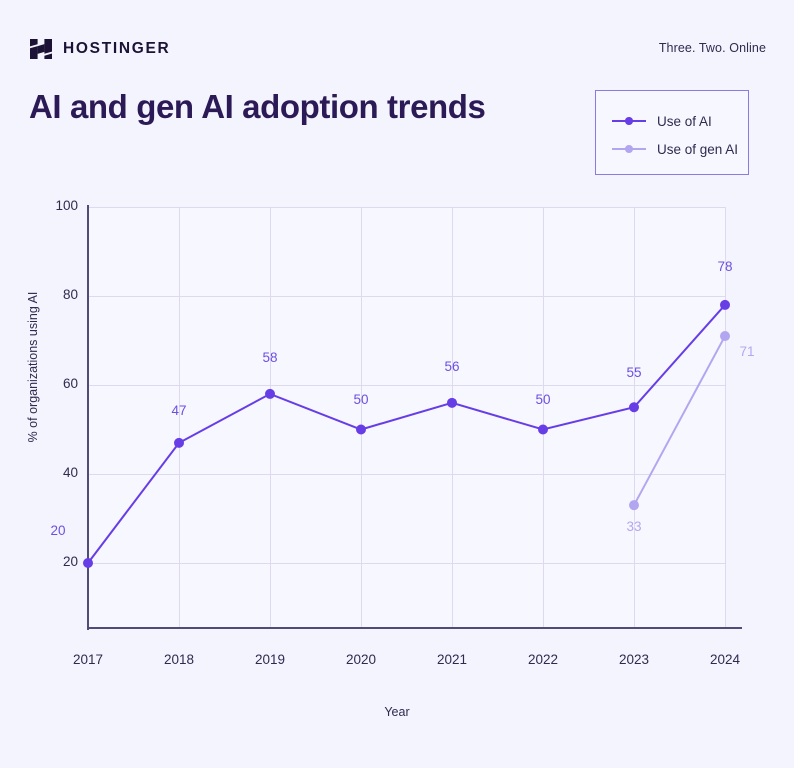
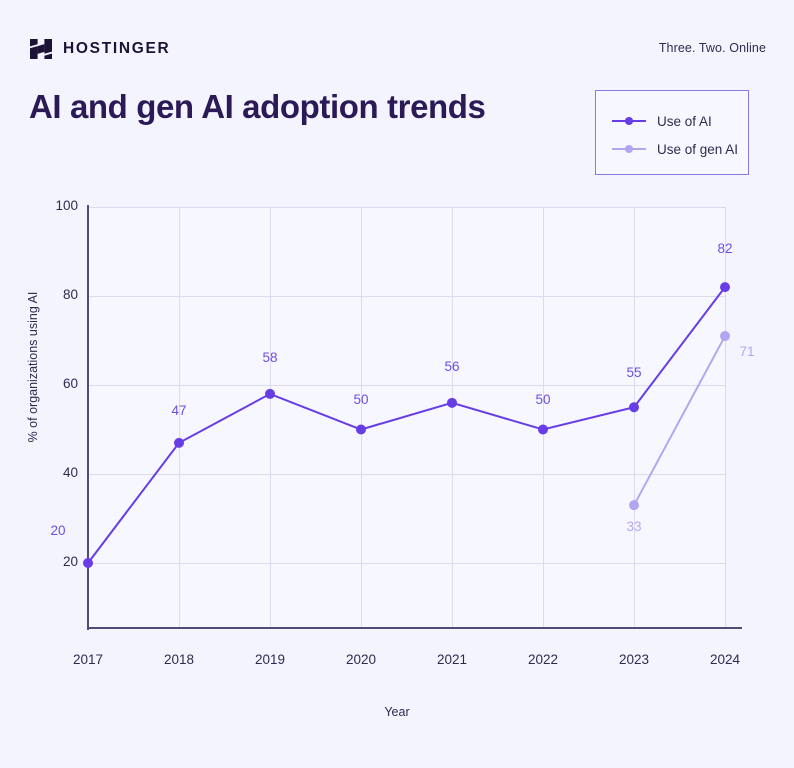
Use of AI/2024: 78 -> 82
